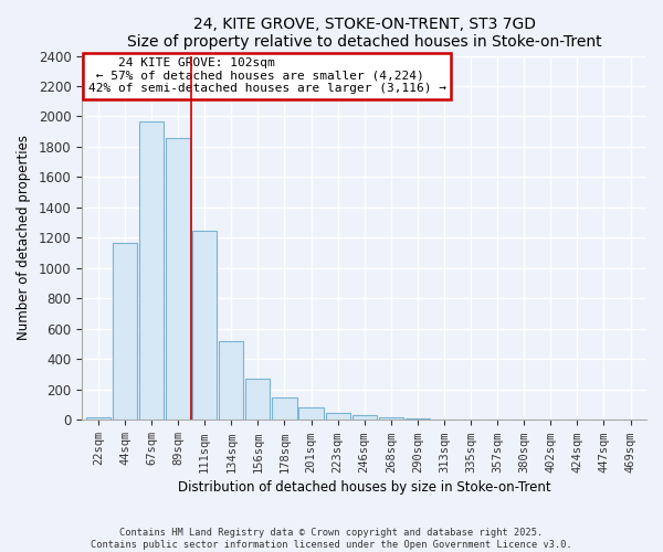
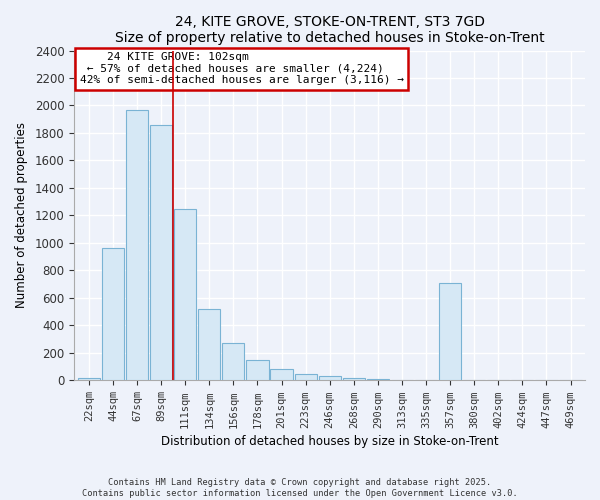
44sqm: 1170 -> 960
357sqm: 0 -> 710
